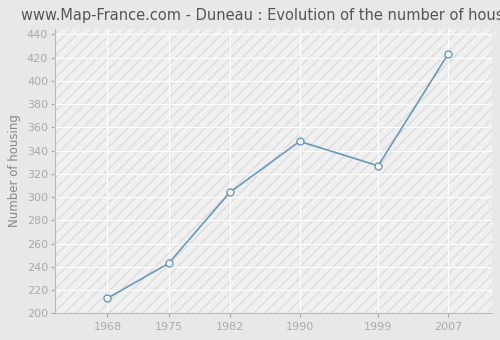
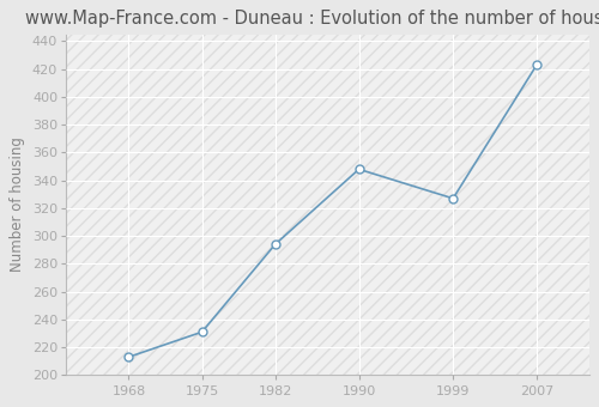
1975: 243 -> 231
1982: 304 -> 294
